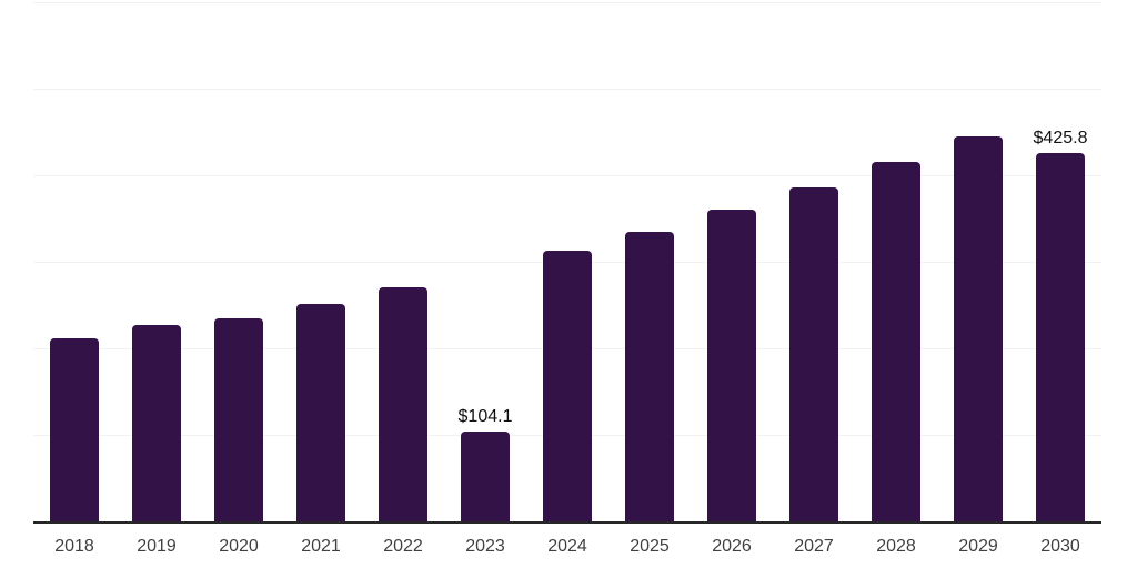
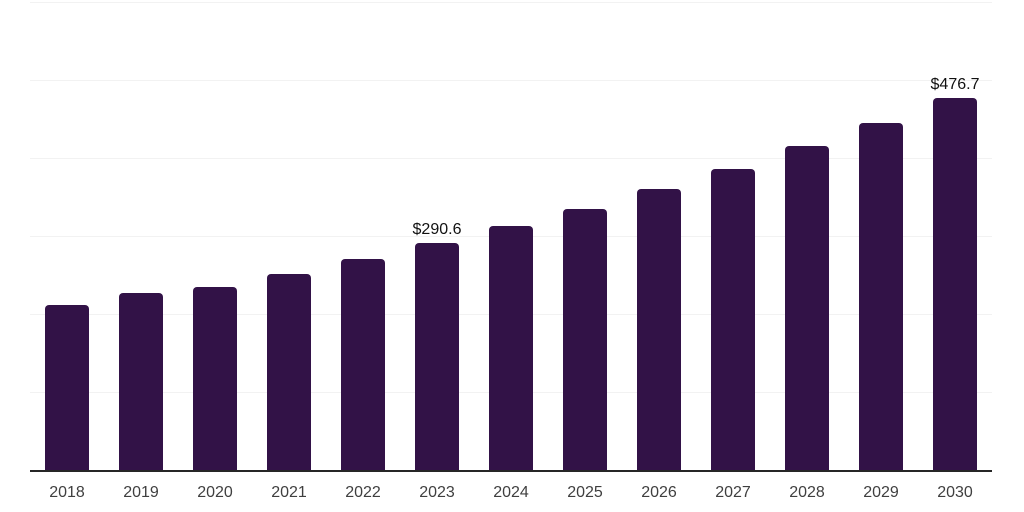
2023: $104.1 -> $290.6
2030: $425.8 -> $476.7
